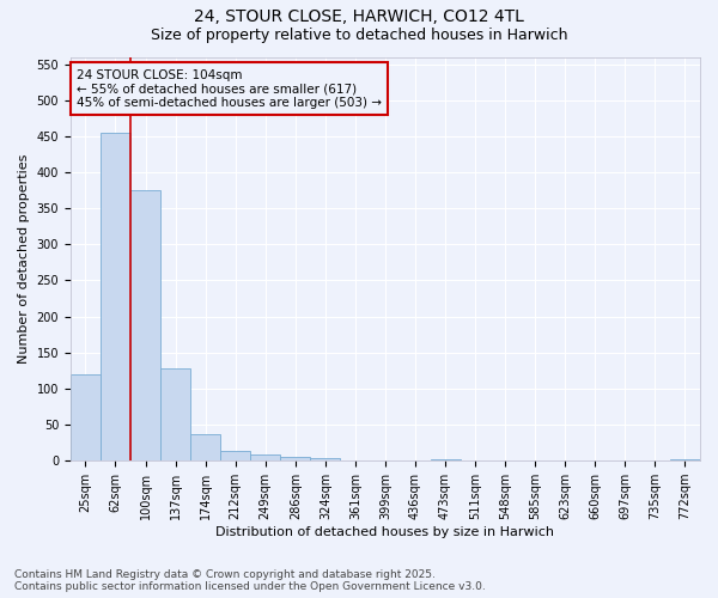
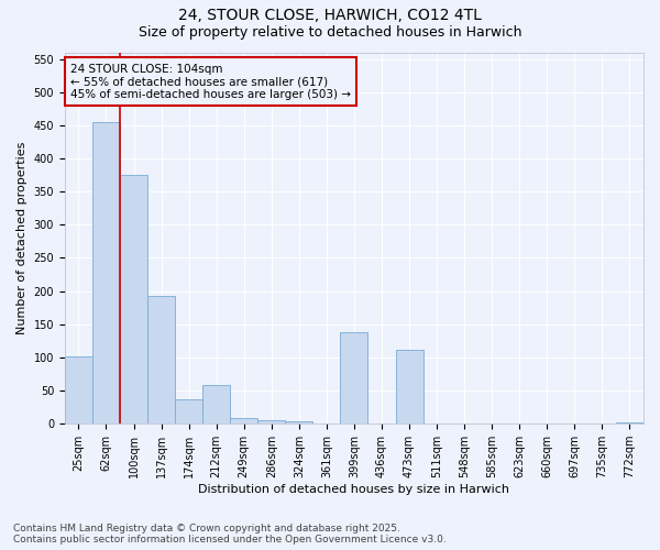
25sqm: 120 -> 102
137sqm: 128 -> 192
212sqm: 14 -> 58
399sqm: 1 -> 138
473sqm: 2 -> 112
